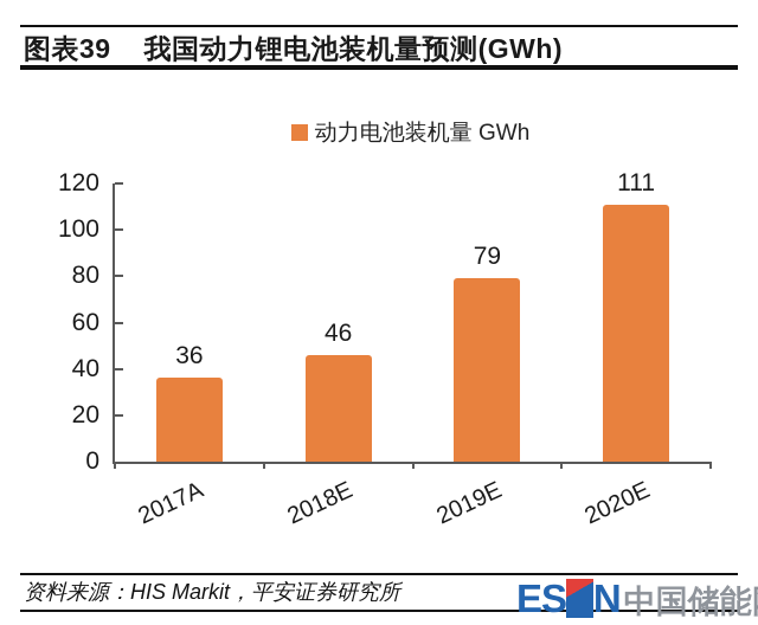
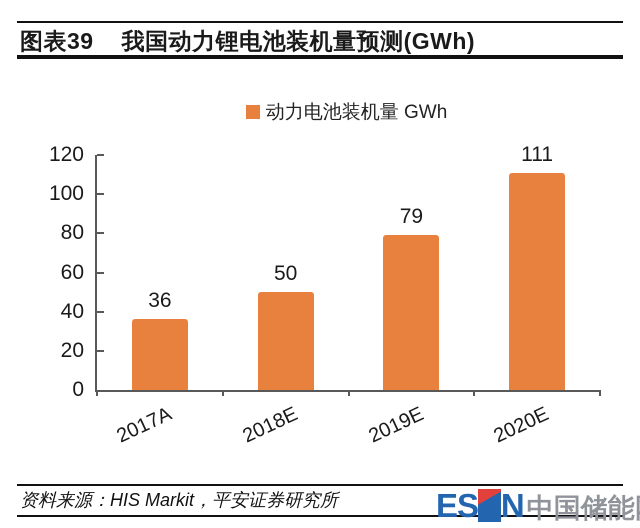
2018E: 46 -> 50
